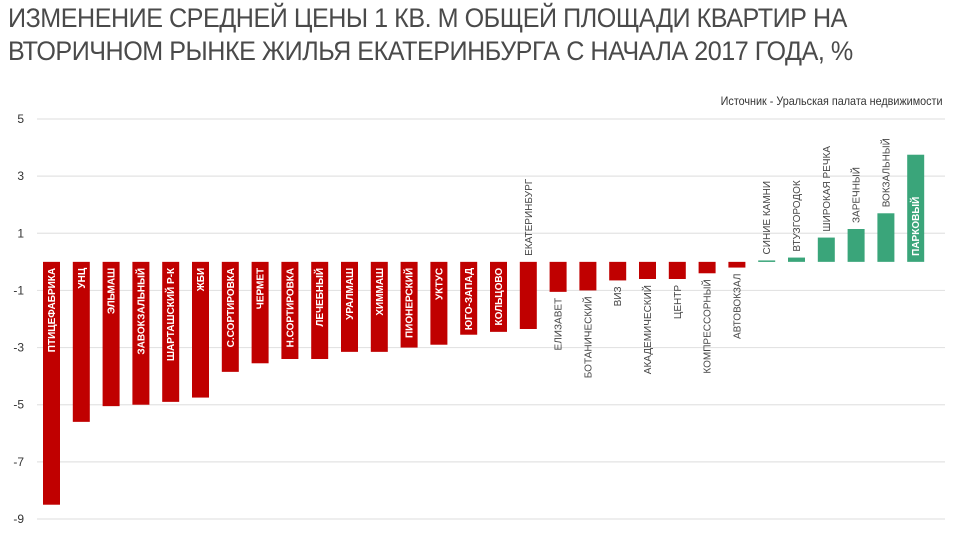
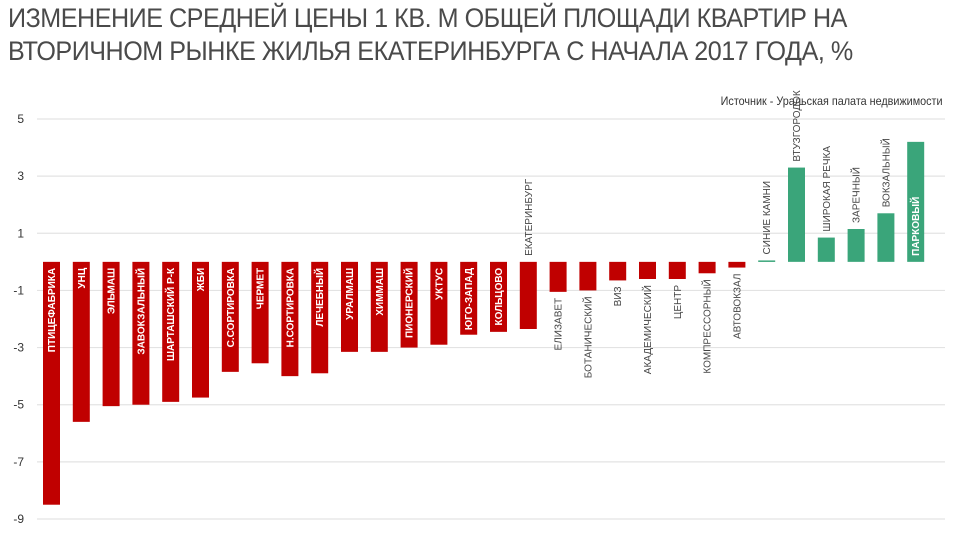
Н.СОРТИРОВКА: -3.4 -> -4.0
ЛЕЧЕБНЫЙ: -3.4 -> -3.9
ВТУЗГОРОДОК: 0.1 -> 3.3
ПАРКОВЫЙ: 3.8 -> 4.2
